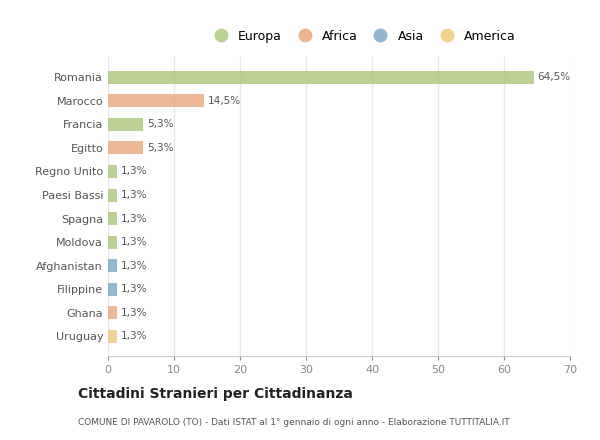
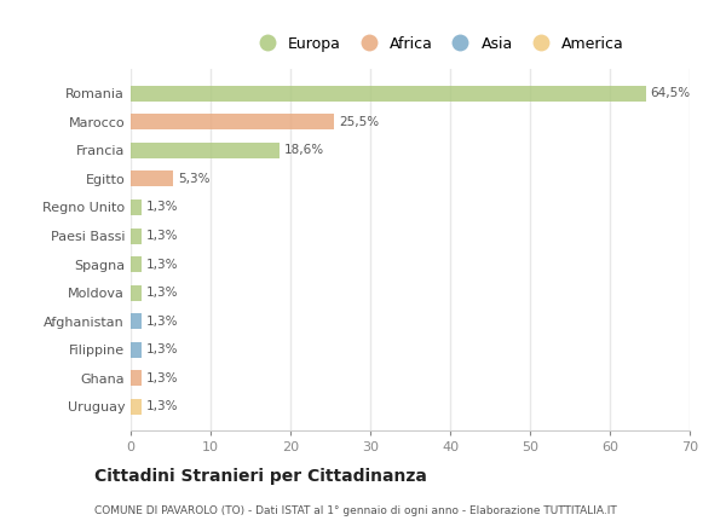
Marocco: 14,5% -> 25,5%
Francia: 5,3% -> 18,6%
